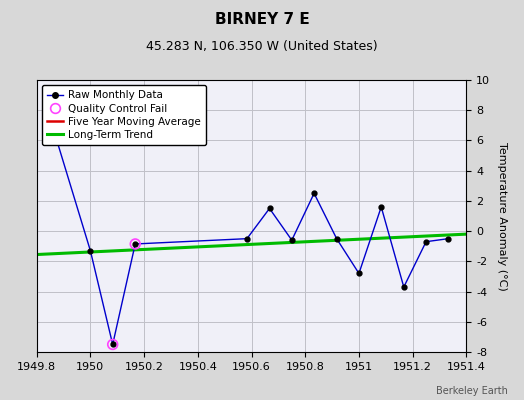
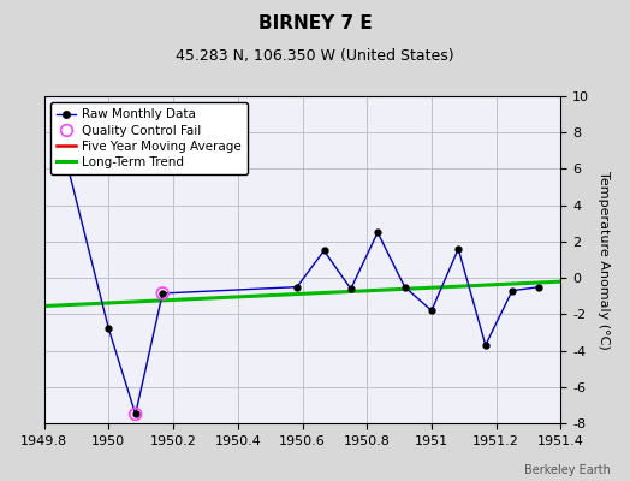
Raw Monthly Data/1950: -1.3 -> -2.8
Raw Monthly Data/1951: -2.8 -> -1.8
